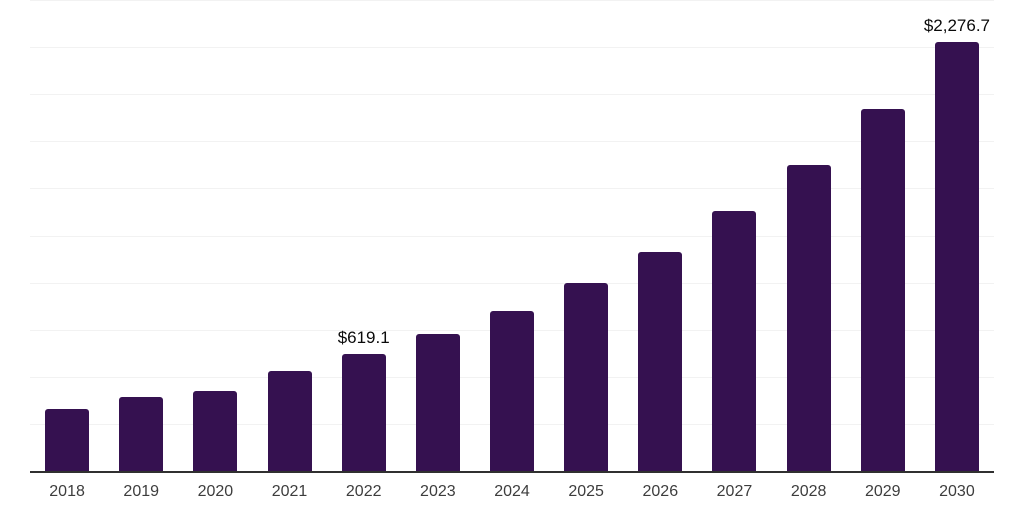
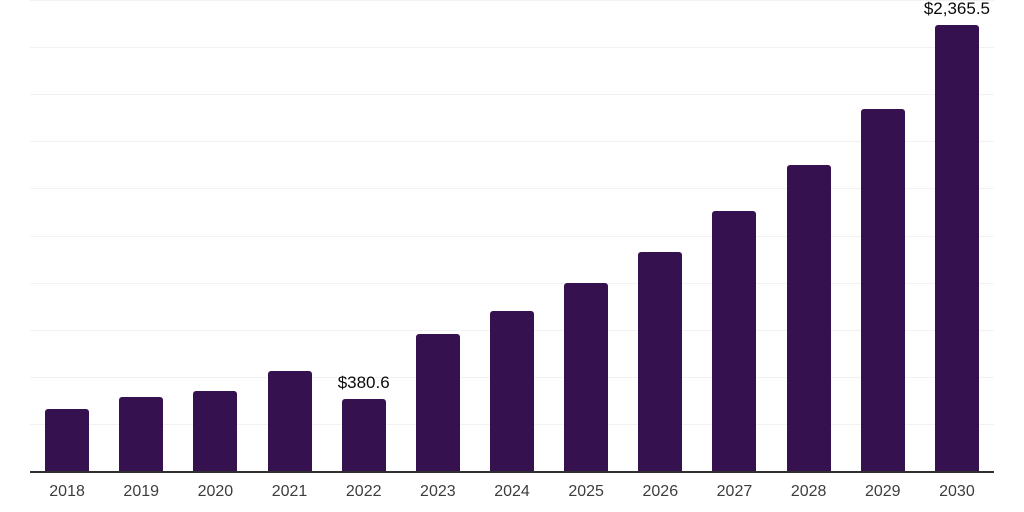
2022: $619.1 -> $380.6
2030: $2,276.7 -> $2,365.5
